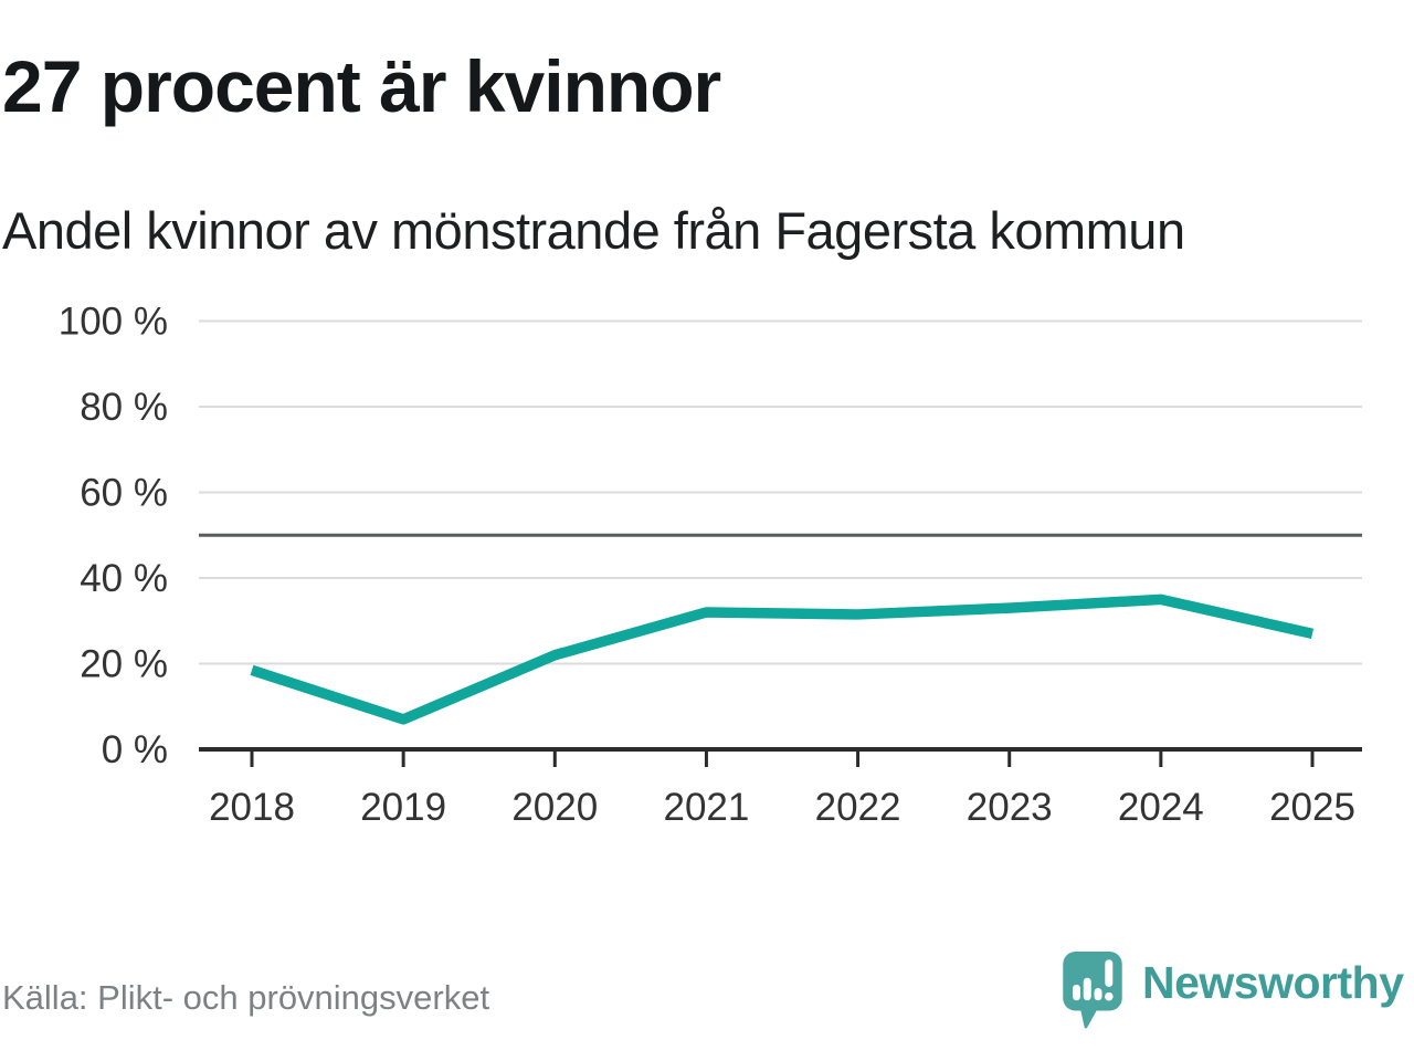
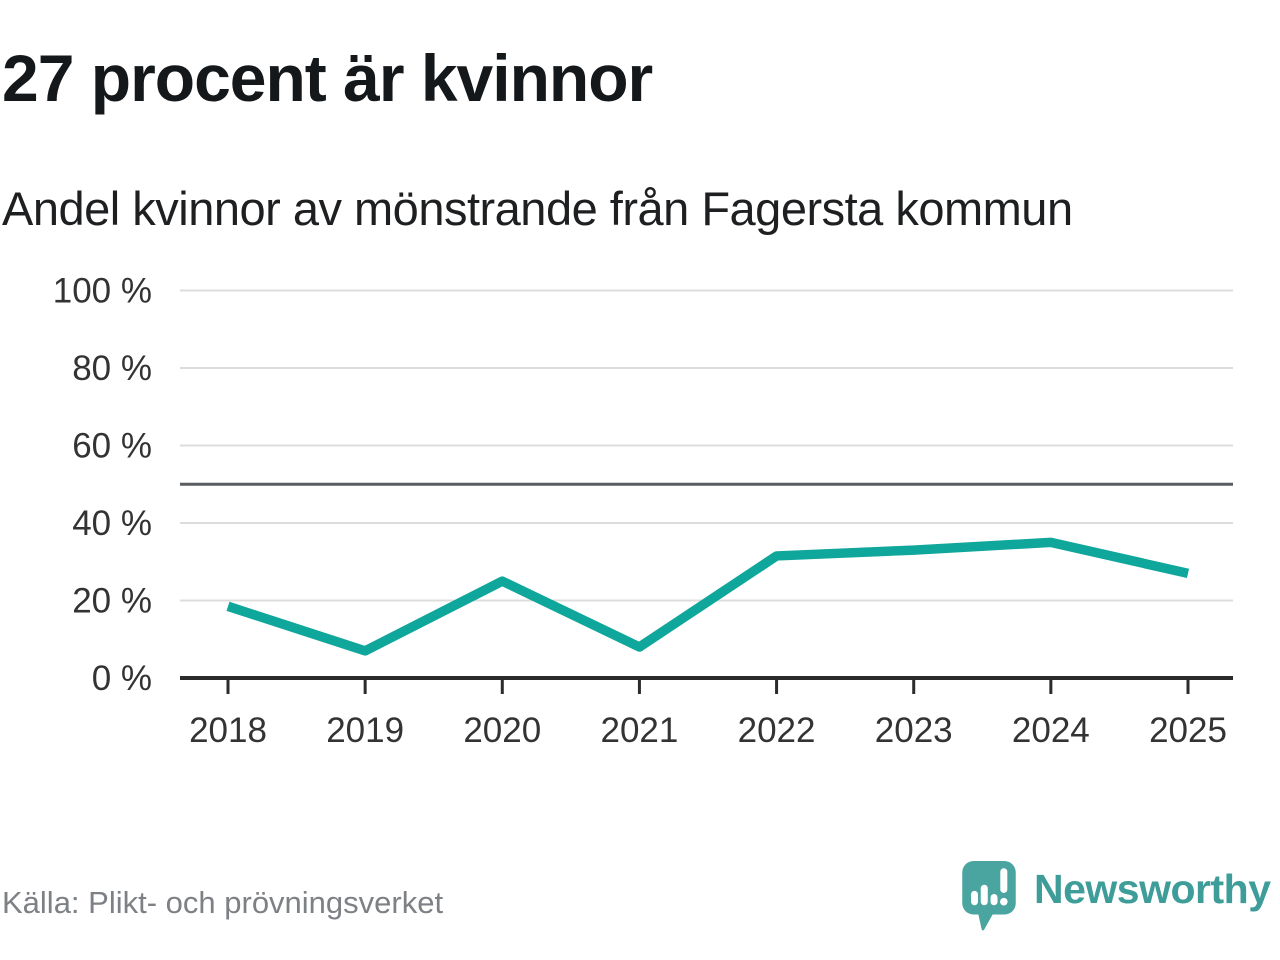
2020: 22% -> 25%
2021: 32% -> 8%
